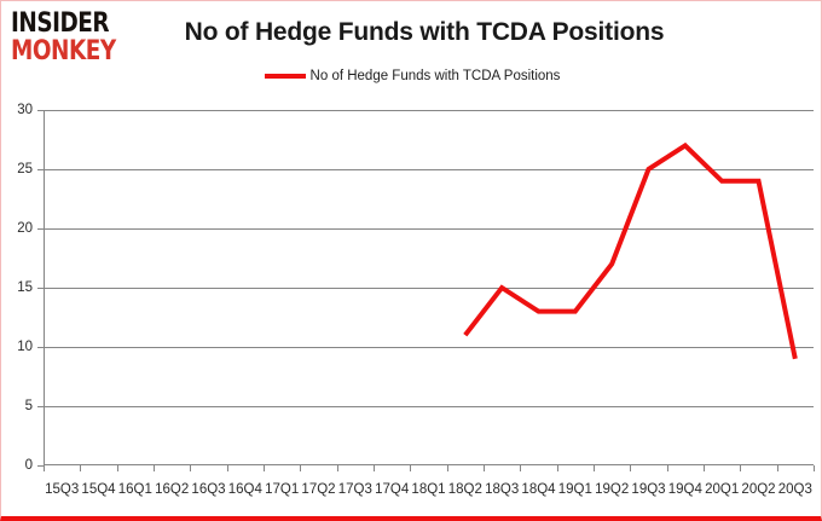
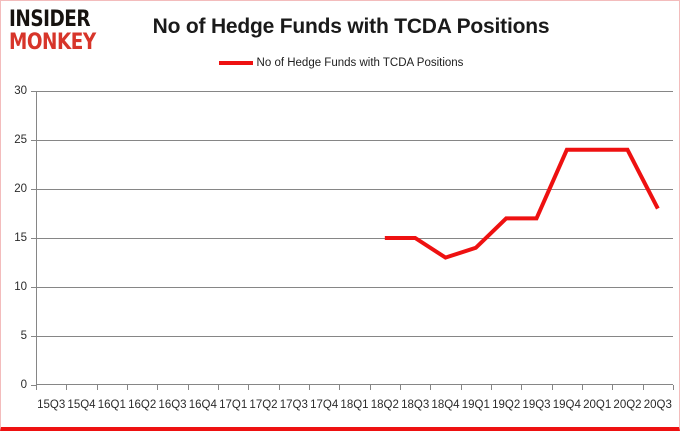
18Q2: 11 -> 15
19Q1: 13 -> 14
19Q3: 25 -> 17
19Q4: 27 -> 24
20Q3: 9 -> 18
